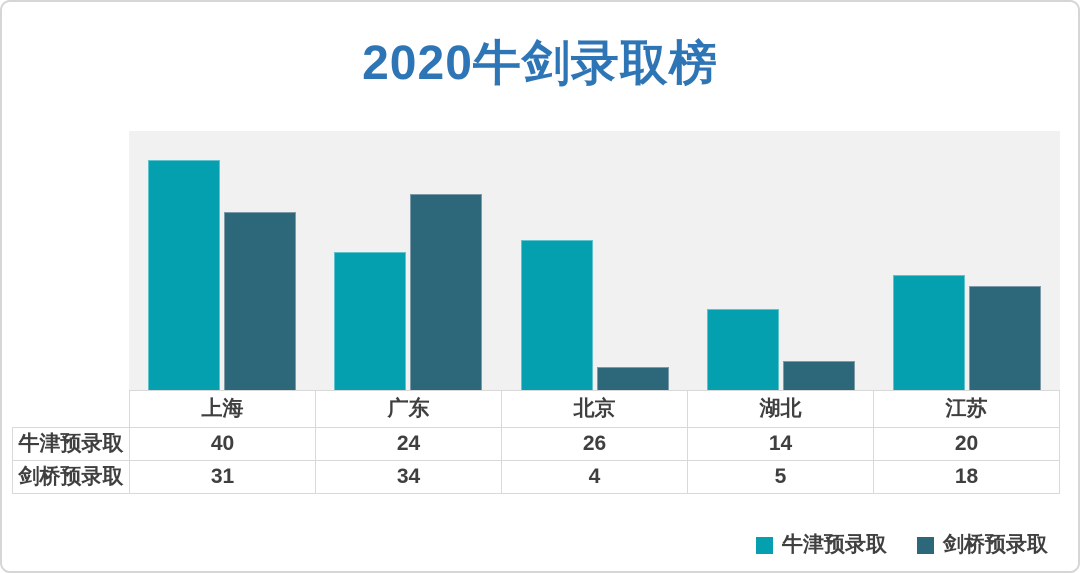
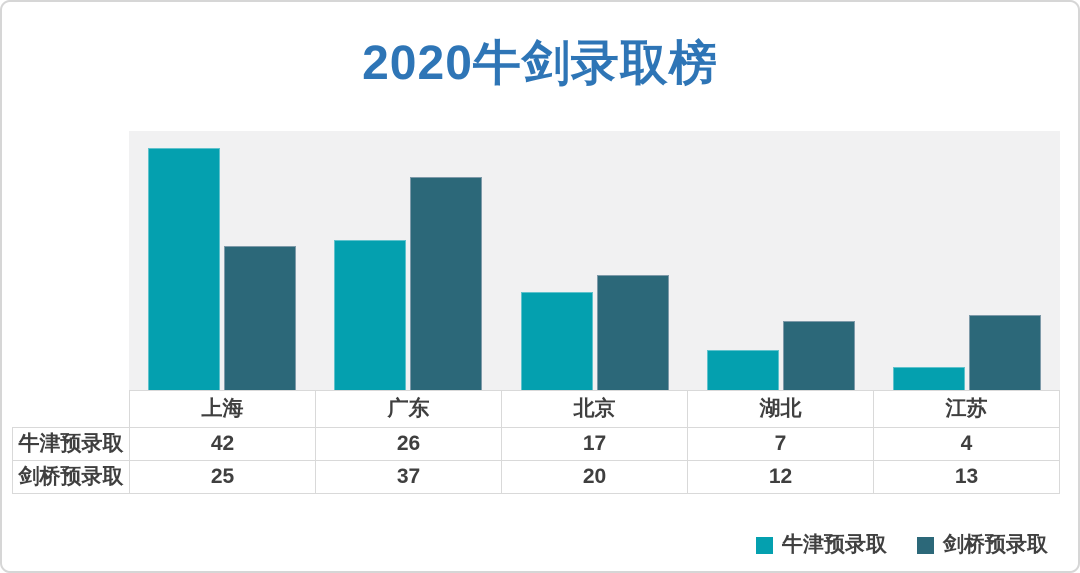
牛津预录取/上海: 40 -> 42
剑桥预录取/上海: 31 -> 25
牛津预录取/广东: 24 -> 26
剑桥预录取/广东: 34 -> 37
牛津预录取/北京: 26 -> 17
剑桥预录取/北京: 4 -> 20
牛津预录取/湖北: 14 -> 7
剑桥预录取/湖北: 5 -> 12
牛津预录取/江苏: 20 -> 4
剑桥预录取/江苏: 18 -> 13
